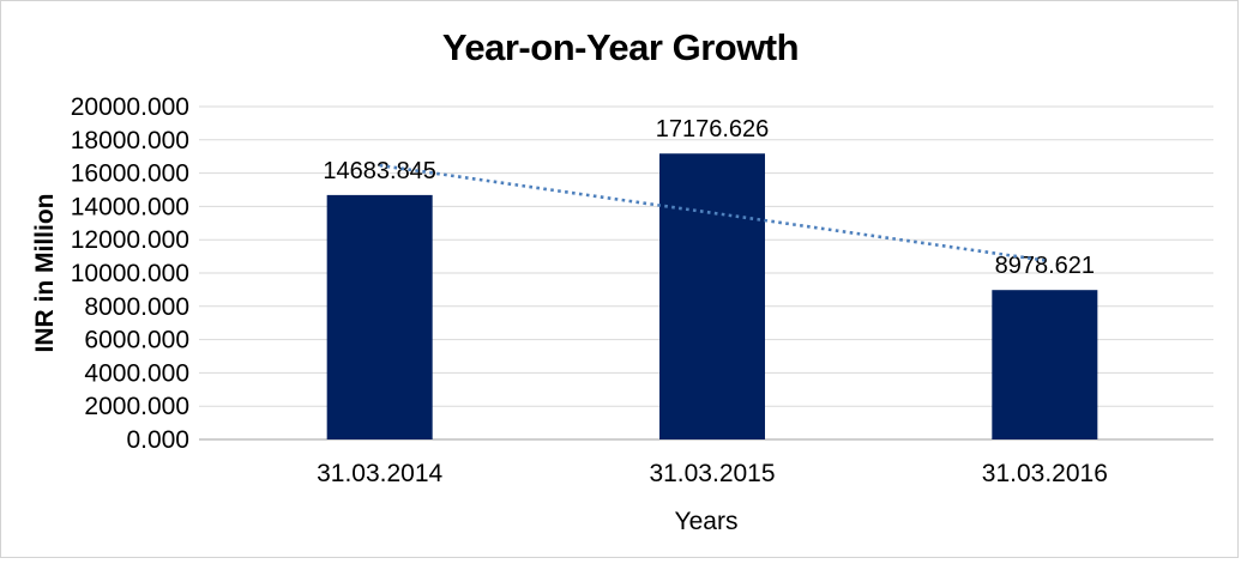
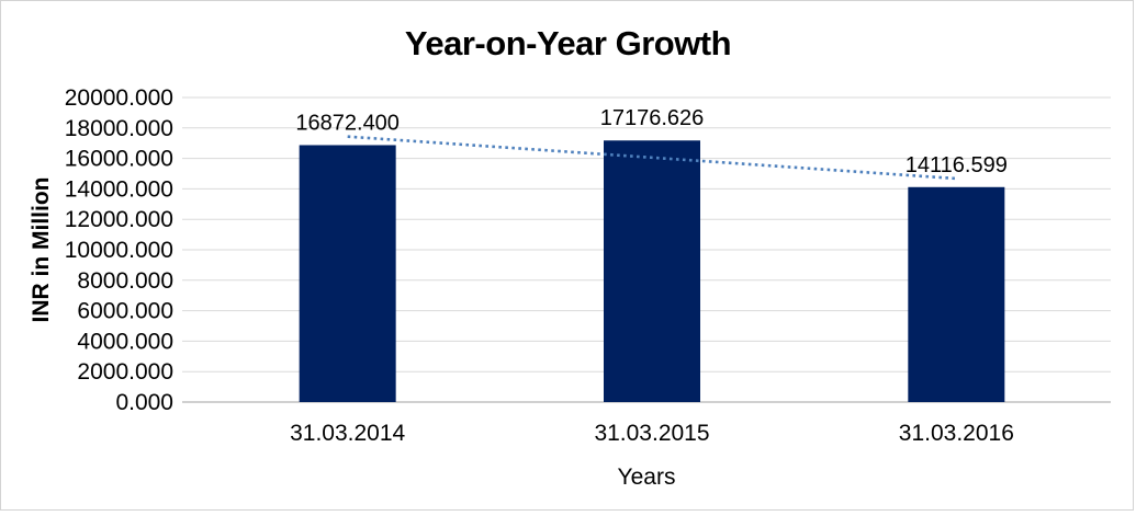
31.03.2014: 14683.845 -> 16872.400
31.03.2016: 8978.621 -> 14116.599
